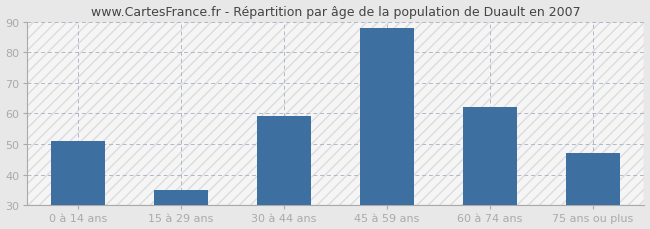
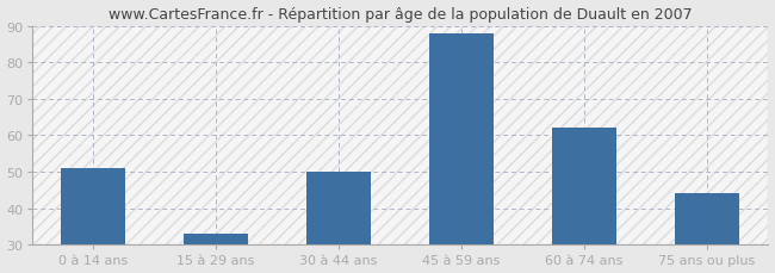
15 à 29 ans: 35 -> 33
30 à 44 ans: 59 -> 50
75 ans ou plus: 47 -> 44
